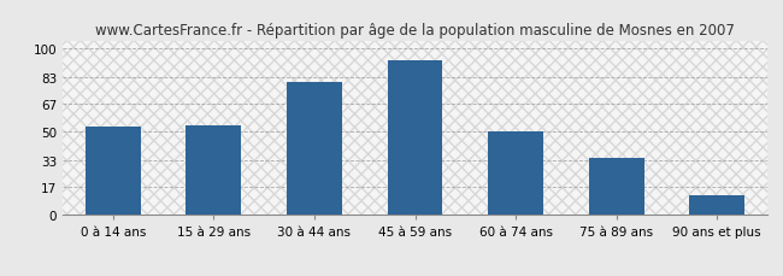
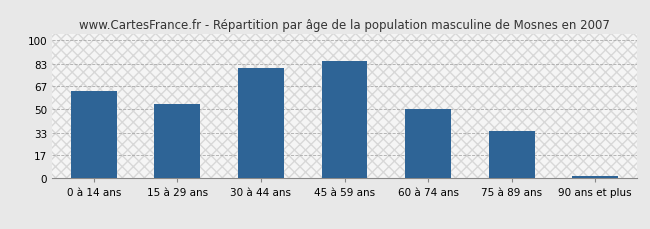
0 à 14 ans: 53 -> 63
45 à 59 ans: 93 -> 85
90 ans et plus: 12 -> 2
